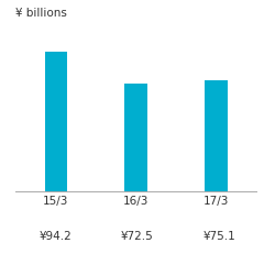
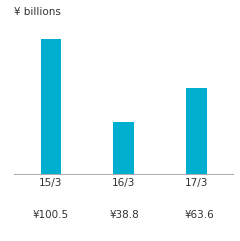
15/3: ¥94.2 -> ¥100.5
16/3: ¥72.5 -> ¥38.8
17/3: ¥75.1 -> ¥63.6
